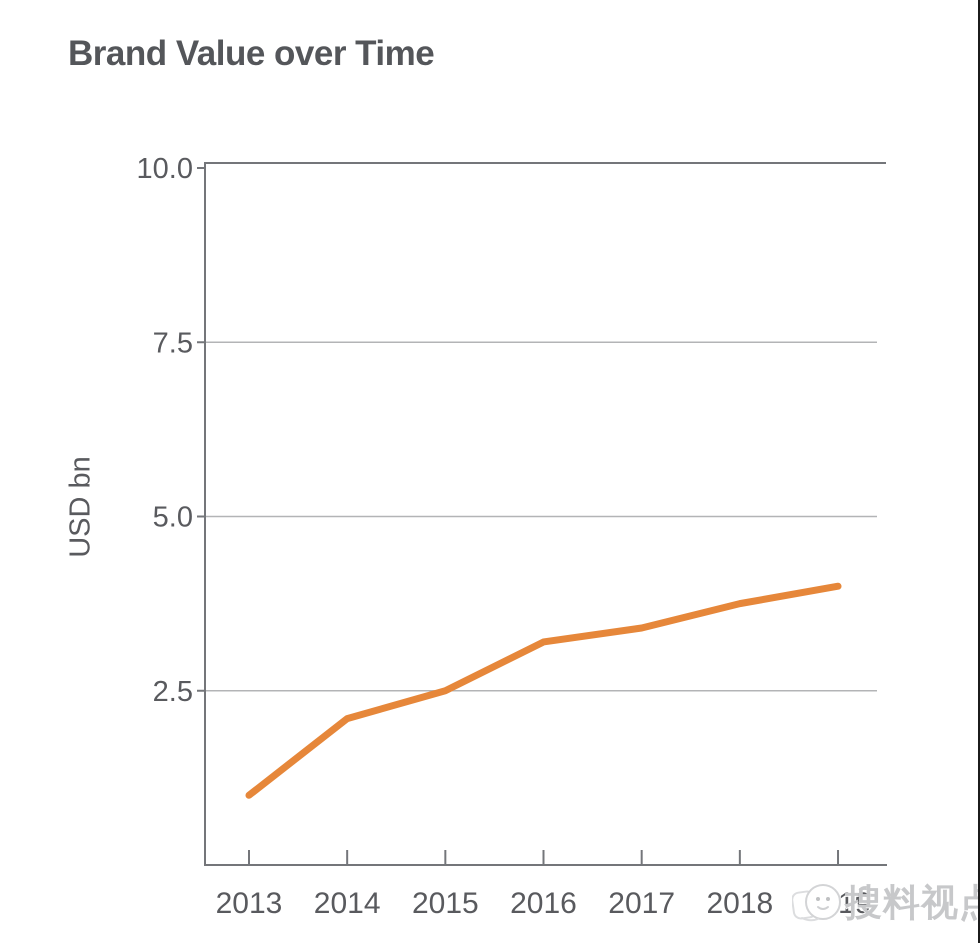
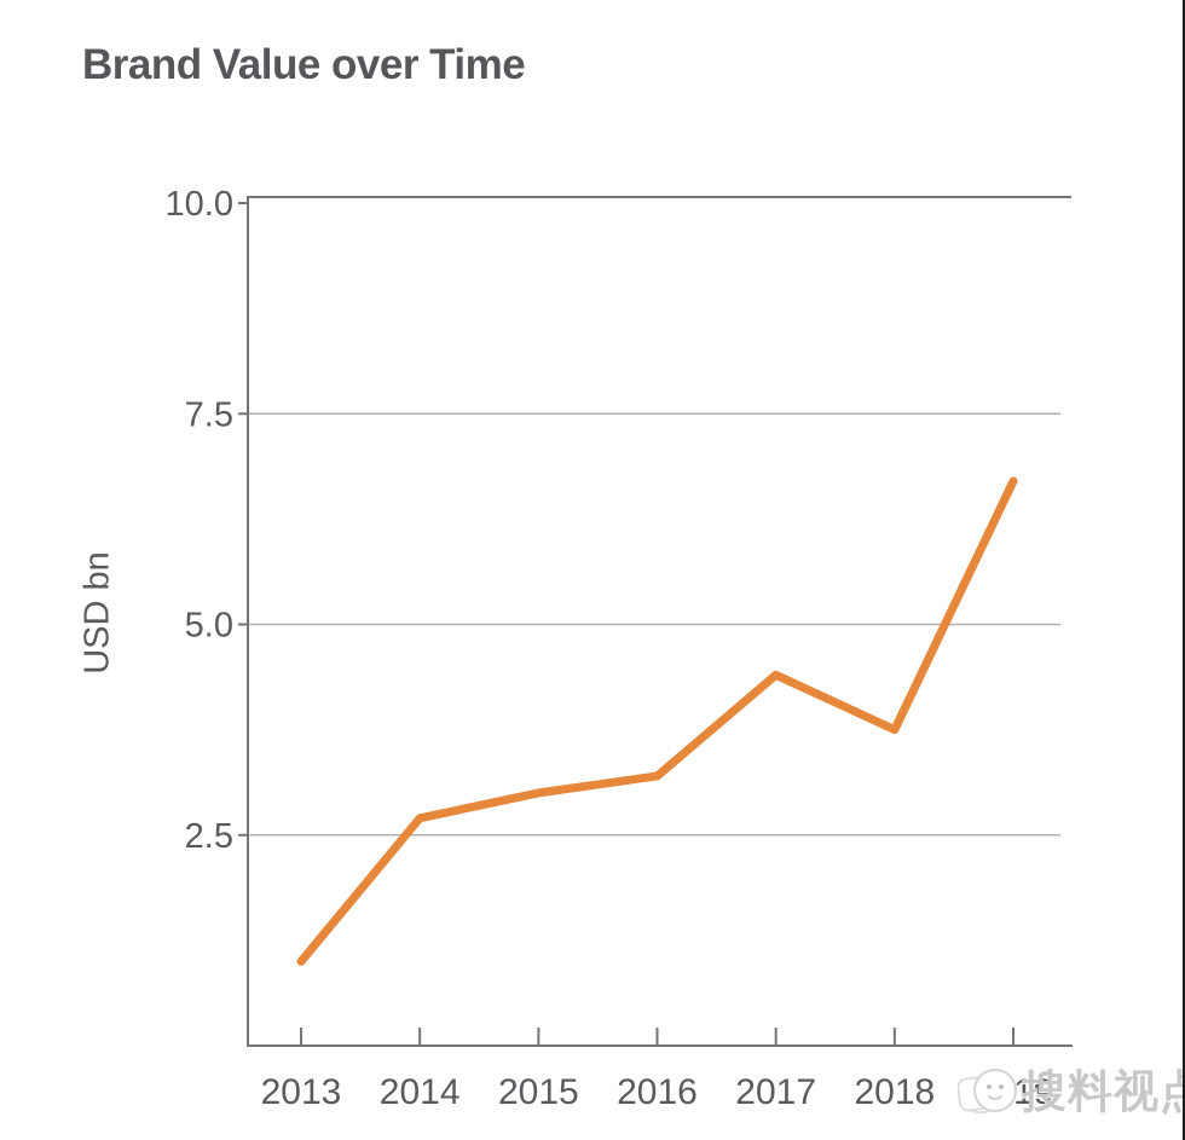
2014: 2.1 -> 2.7
2015: 2.5 -> 3.0
2017: 3.4 -> 4.4
2019: 4.0 -> 6.7
